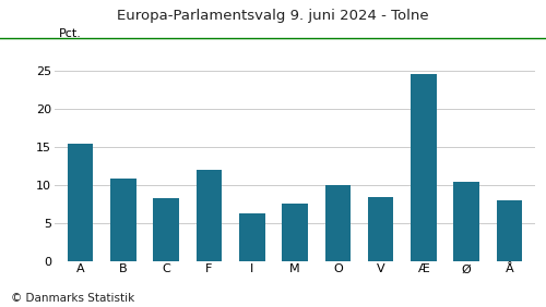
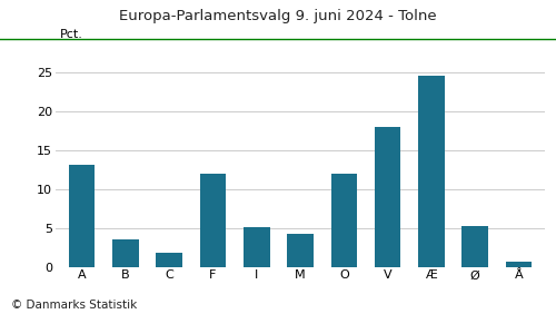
A: 15.4 -> 13.1
B: 10.8 -> 3.5
C: 8.2 -> 1.8
I: 6.2 -> 5.1
M: 7.6 -> 4.2
O: 10.0 -> 11.9
V: 8.4 -> 17.9
Ø: 10.4 -> 5.3
Å: 8.0 -> 0.7
